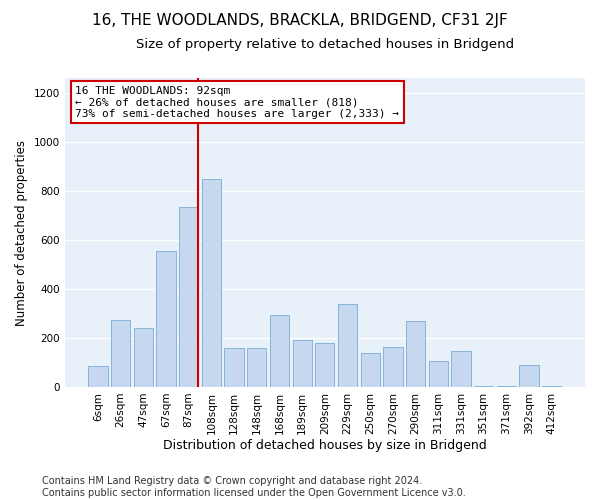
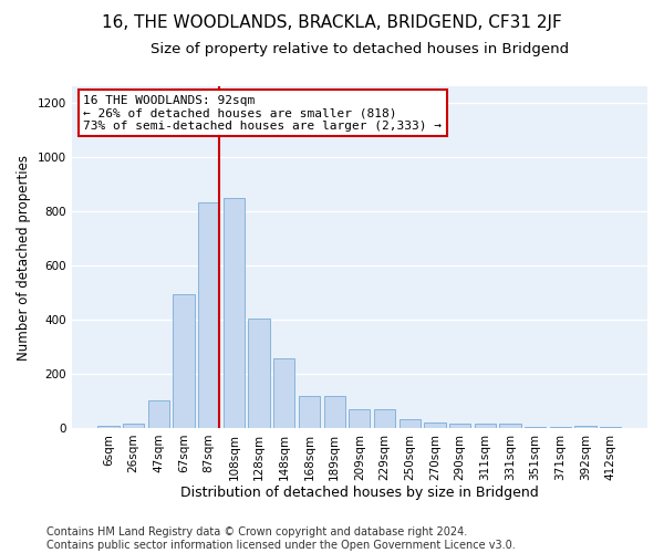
6sqm: 85 -> 10
26sqm: 275 -> 15
47sqm: 240 -> 100
67sqm: 555 -> 495
87sqm: 735 -> 830
128sqm: 160 -> 405
148sqm: 160 -> 255
168sqm: 295 -> 120
189sqm: 190 -> 120
209sqm: 180 -> 68
229sqm: 340 -> 68
250sqm: 140 -> 32
270sqm: 165 -> 22
290sqm: 270 -> 15
311sqm: 105 -> 15
331sqm: 145 -> 15
392sqm: 90 -> 10
